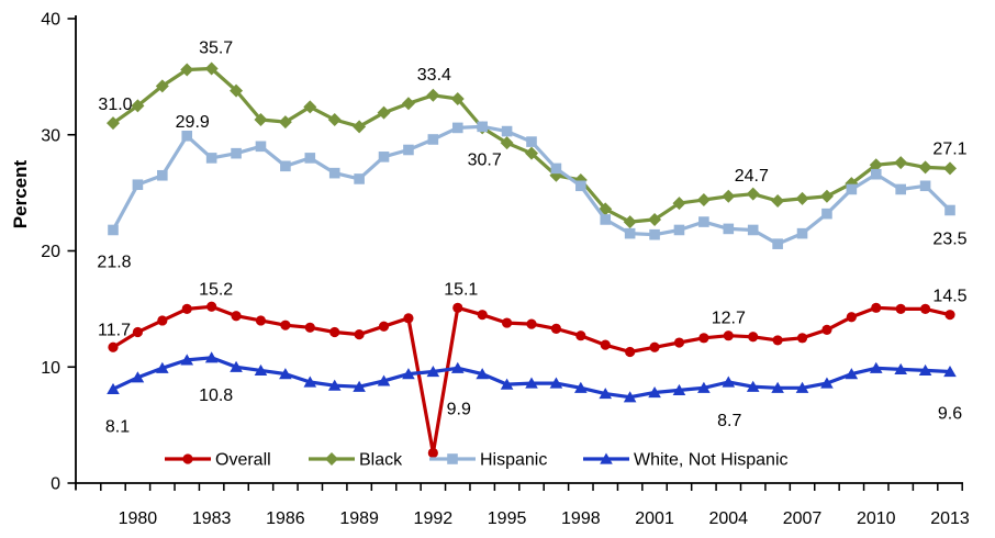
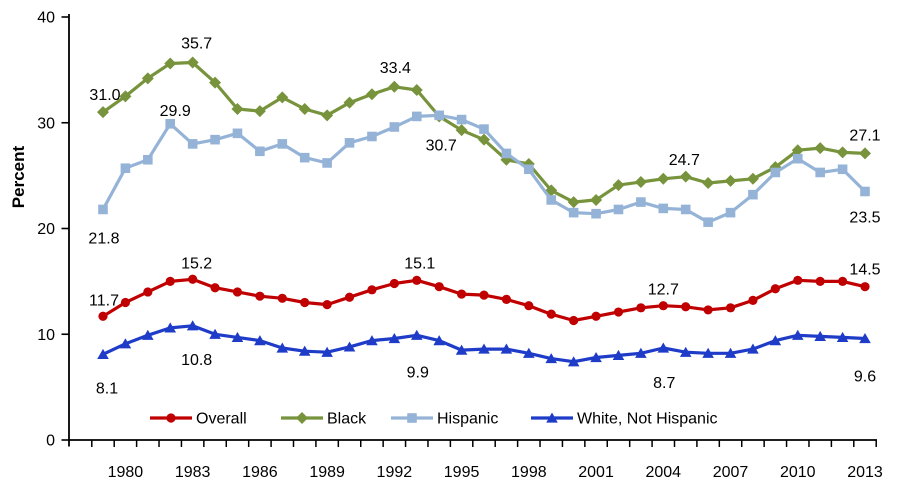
Overall/1992: 2.6 -> 14.8
